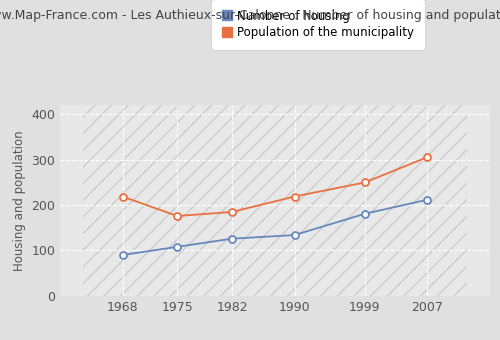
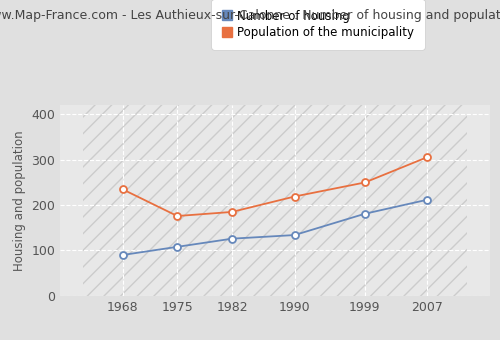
Population of the municipality/1968: 219 -> 235
